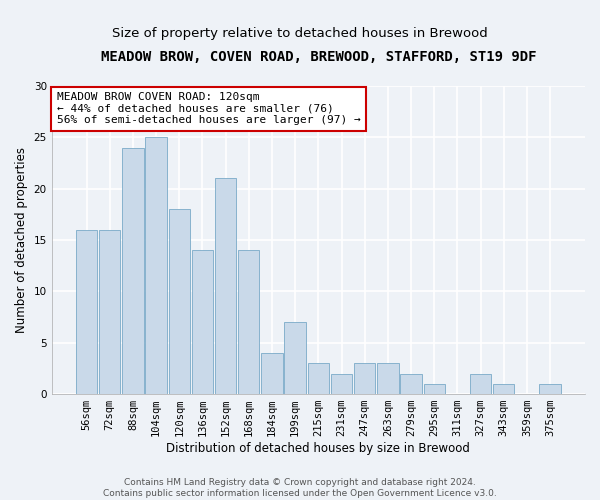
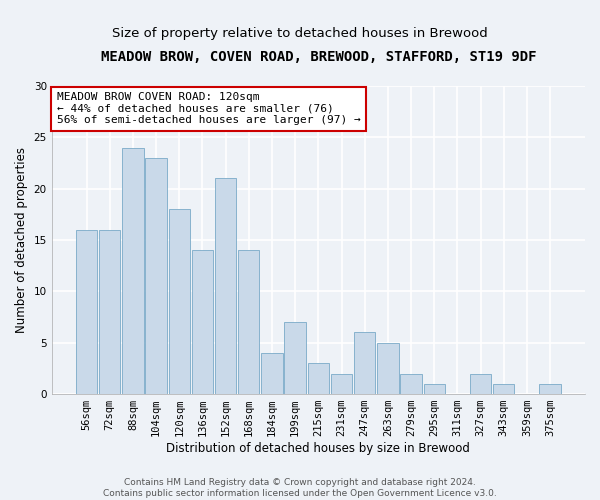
104sqm: 25 -> 23
247sqm: 3 -> 6
263sqm: 3 -> 5
